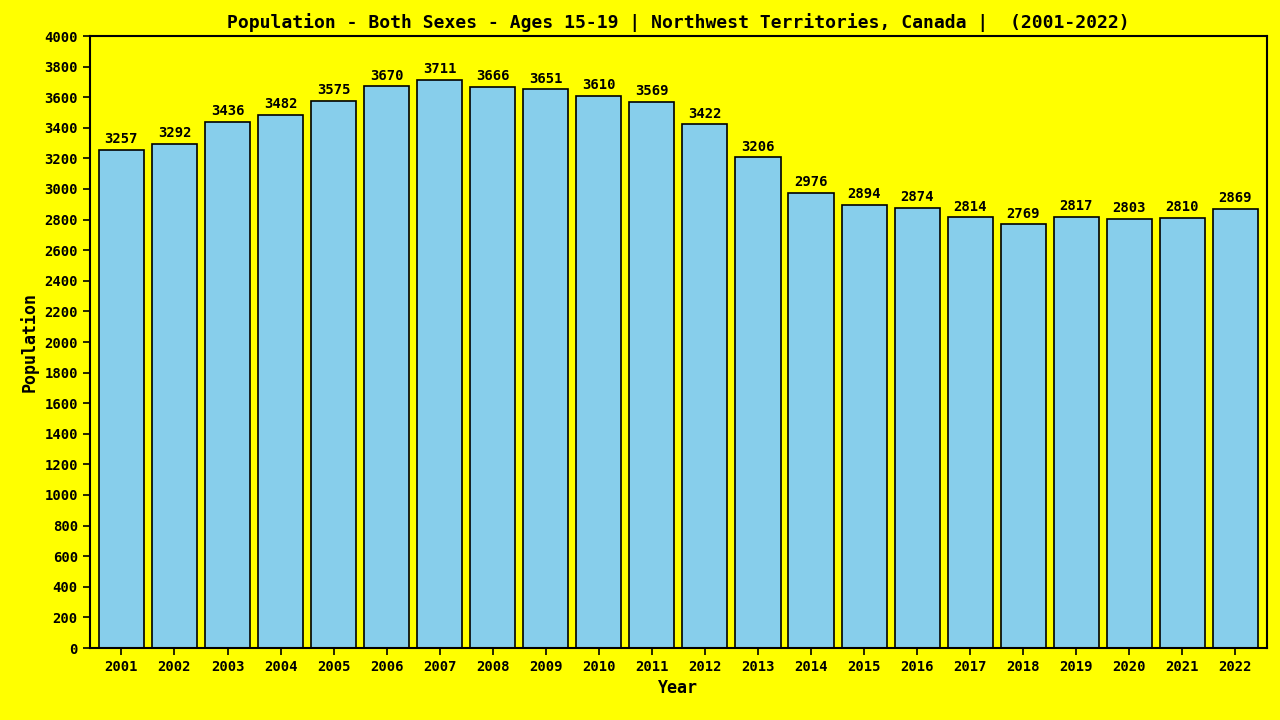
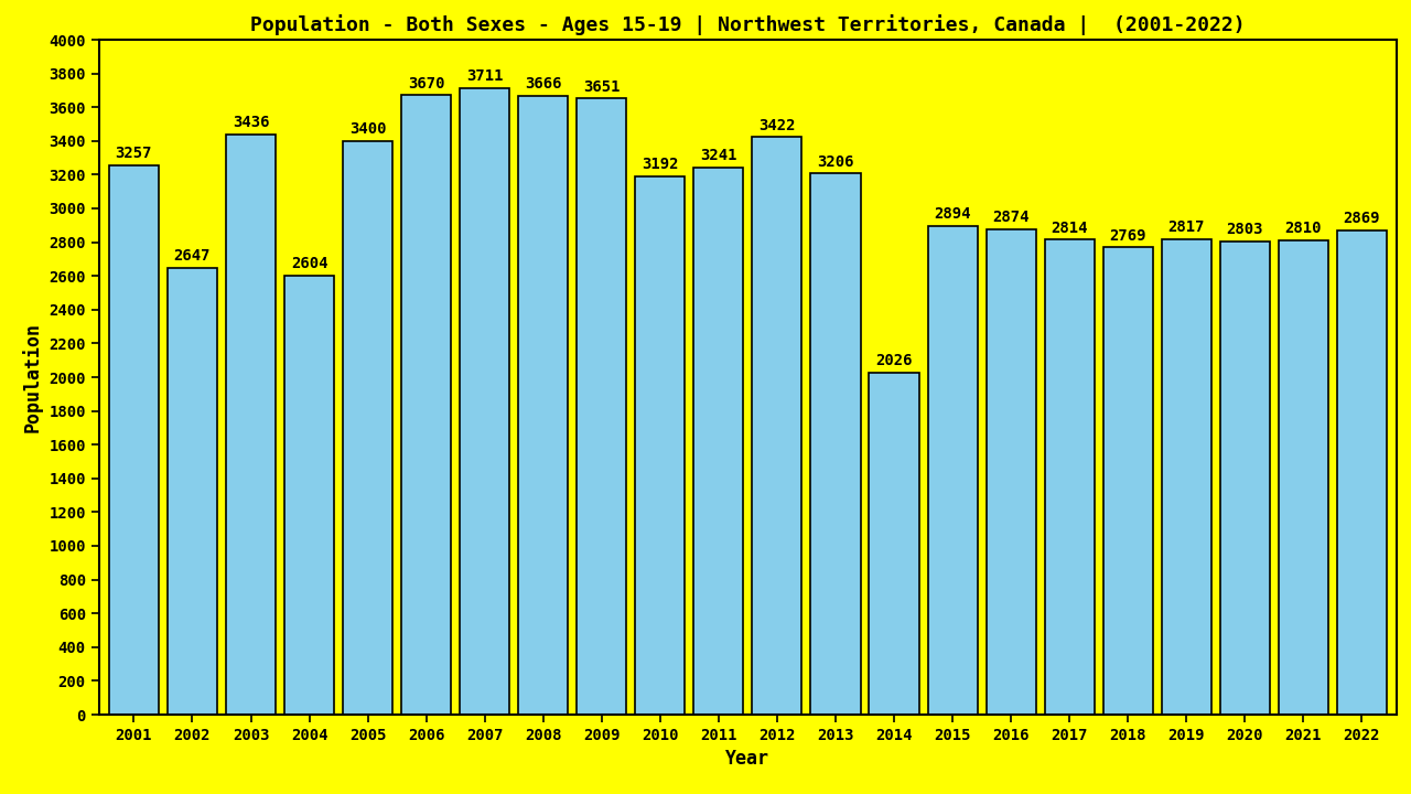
2002: 3292 -> 2647
2004: 3482 -> 2604
2005: 3575 -> 3400
2010: 3610 -> 3192
2011: 3569 -> 3241
2014: 2976 -> 2026
